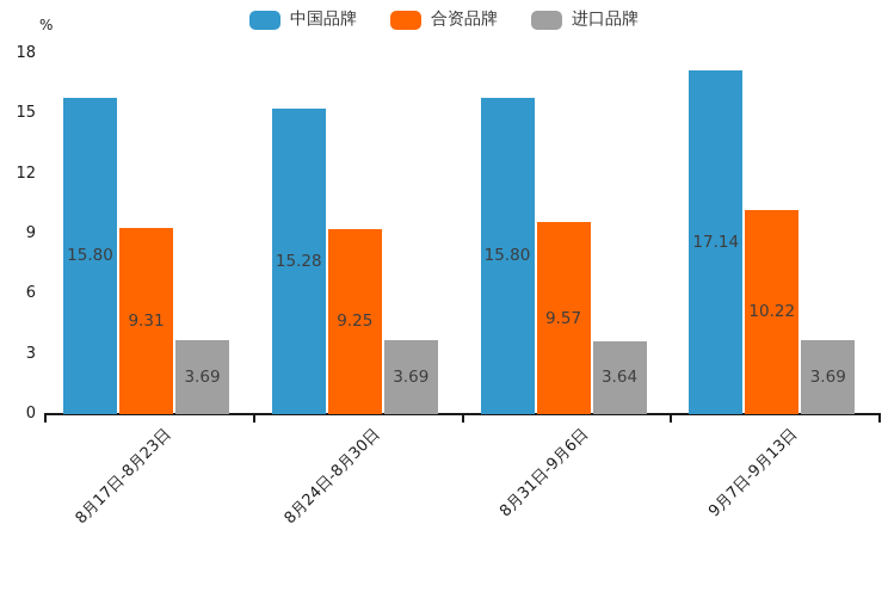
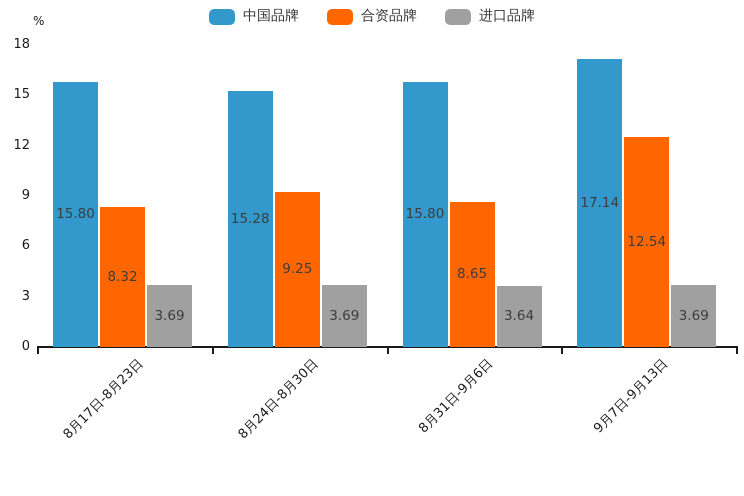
合资品牌/8月17日-8月23日: 9.31 -> 8.32
合资品牌/8月31日-9月6日: 9.57 -> 8.65
合资品牌/9月7日-9月13日: 10.22 -> 12.54
